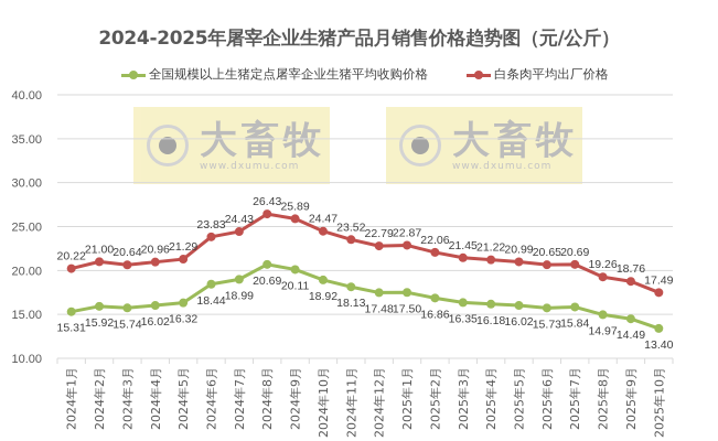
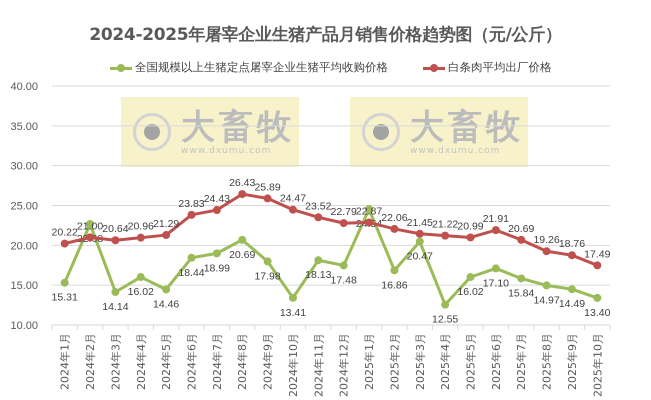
全国规模以上生猪定点屠宰企业生猪平均收购价格/2024年2月: 15.92 -> 22.68
全国规模以上生猪定点屠宰企业生猪平均收购价格/2024年3月: 15.74 -> 14.14
全国规模以上生猪定点屠宰企业生猪平均收购价格/2024年5月: 16.32 -> 14.46
全国规模以上生猪定点屠宰企业生猪平均收购价格/2024年9月: 20.11 -> 17.98
全国规模以上生猪定点屠宰企业生猪平均收购价格/2024年10月: 18.92 -> 13.41
全国规模以上生猪定点屠宰企业生猪平均收购价格/2025年1月: 17.50 -> 24.54
全国规模以上生猪定点屠宰企业生猪平均收购价格/2025年3月: 16.35 -> 20.47
全国规模以上生猪定点屠宰企业生猪平均收购价格/2025年4月: 16.18 -> 12.55
全国规模以上生猪定点屠宰企业生猪平均收购价格/2025年6月: 15.73 -> 17.10
白条肉平均出厂价格/2025年6月: 20.65 -> 21.91
